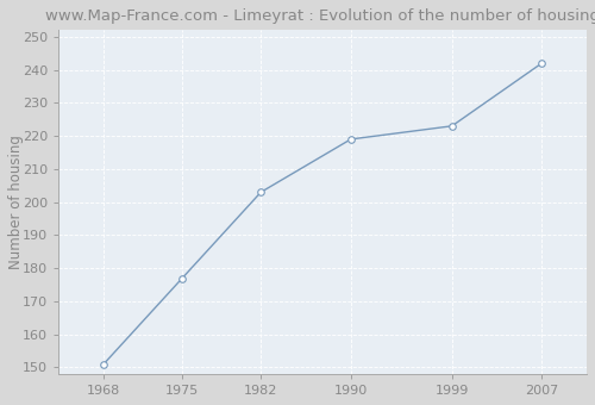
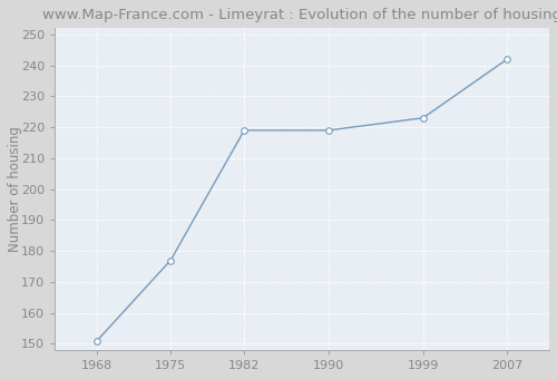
1982: 203 -> 219
